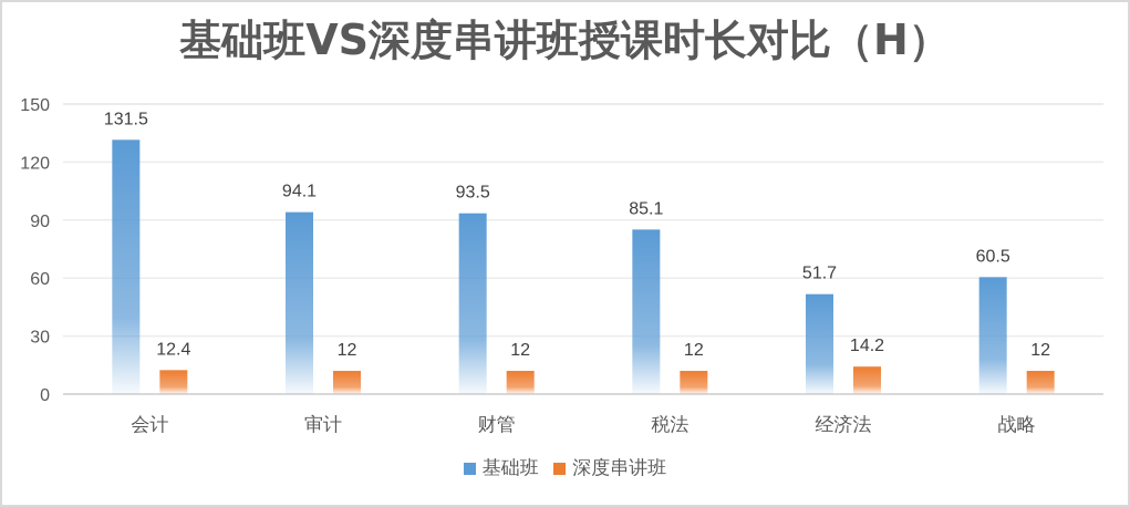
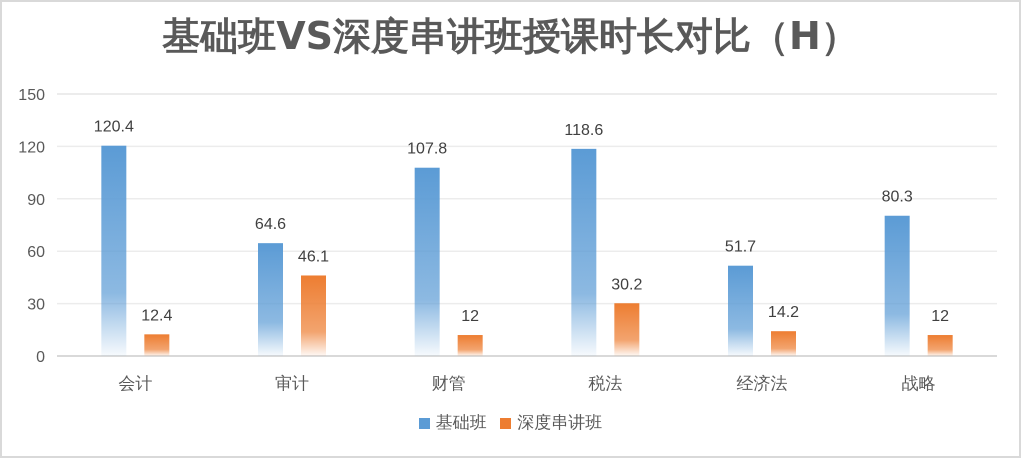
基础班/会计: 131.5 -> 120.4
基础班/审计: 94.1 -> 64.6
深度串讲班/审计: 12 -> 46.1
基础班/财管: 93.5 -> 107.8
基础班/税法: 85.1 -> 118.6
深度串讲班/税法: 12 -> 30.2
基础班/战略: 60.5 -> 80.3
